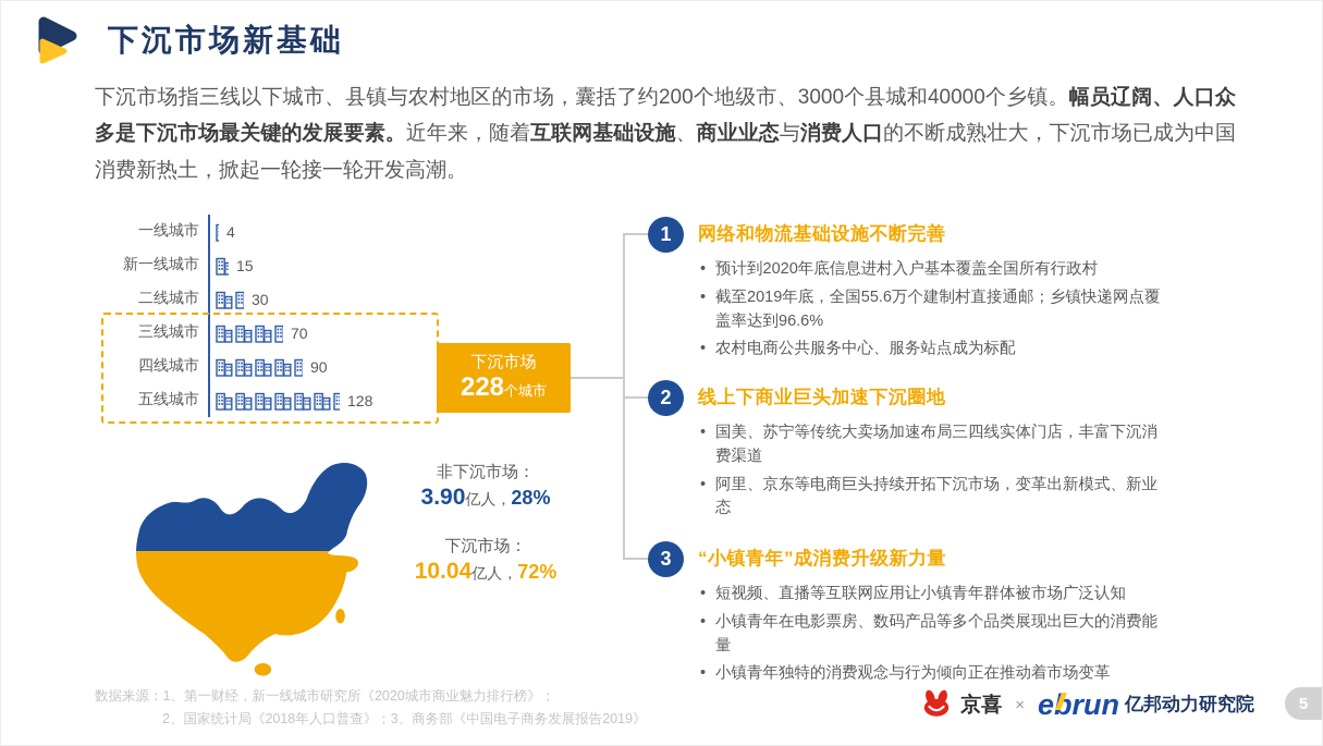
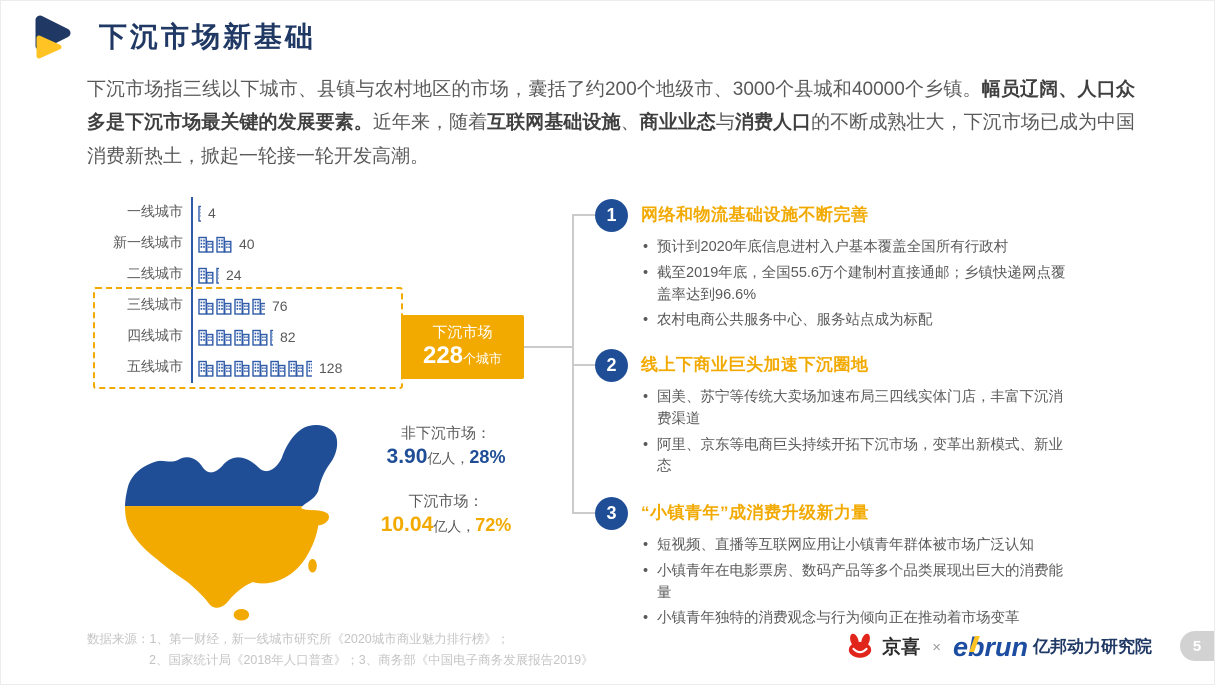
新一线城市: 15 -> 40
二线城市: 30 -> 24
三线城市: 70 -> 76
四线城市: 90 -> 82
